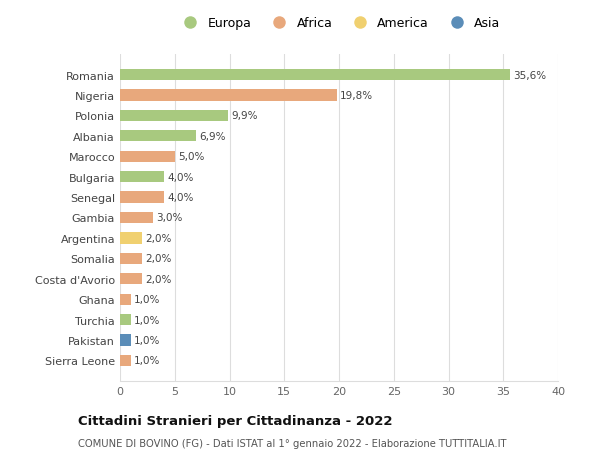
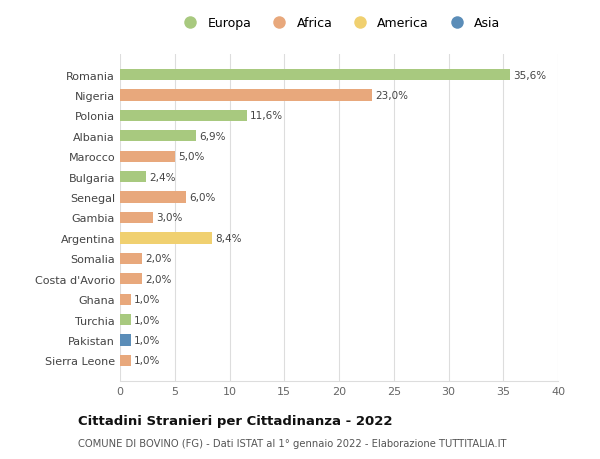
Nigeria: 19,8% -> 23,0%
Polonia: 9,9% -> 11,6%
Bulgaria: 4,0% -> 2,4%
Senegal: 4,0% -> 6,0%
Argentina: 2,0% -> 8,4%
